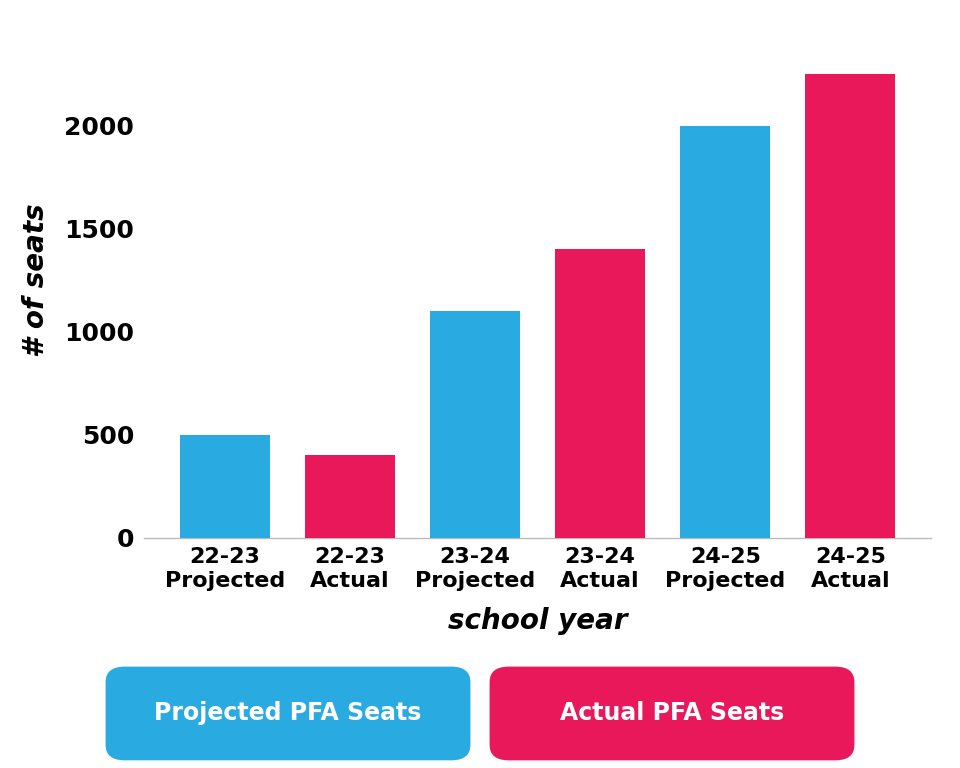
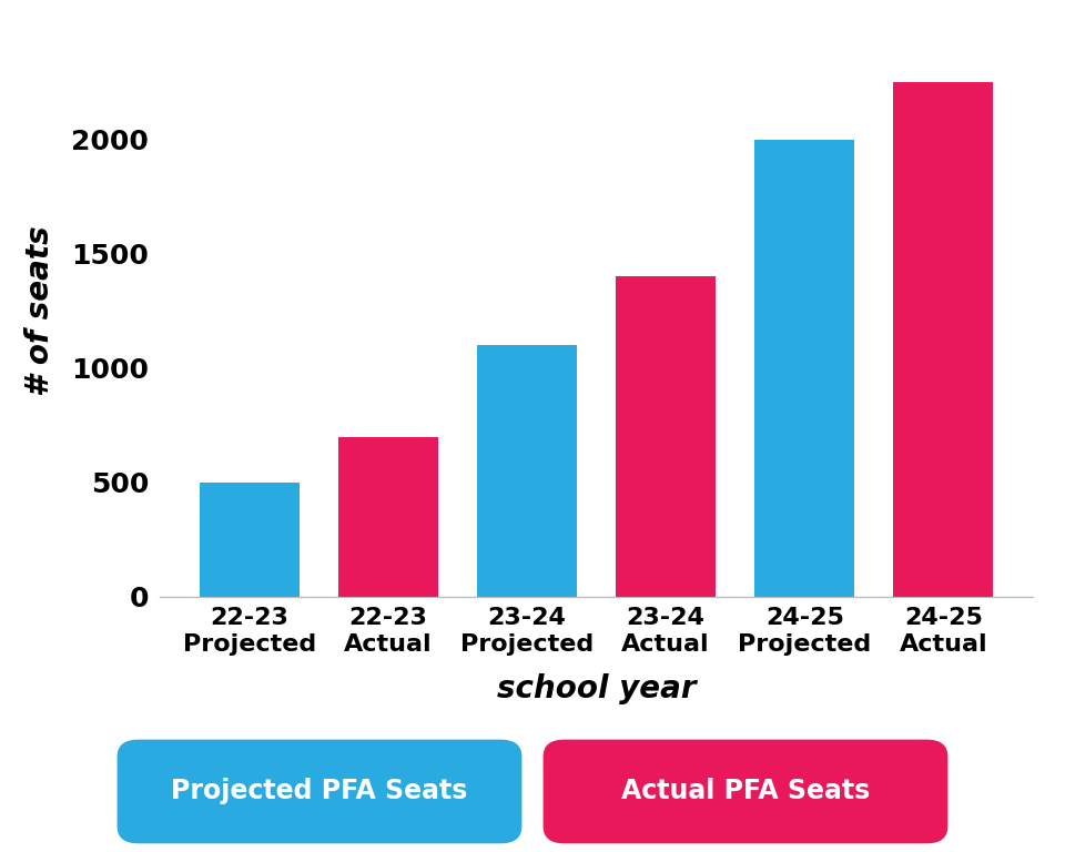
22-23 Actual: 400 -> 700
